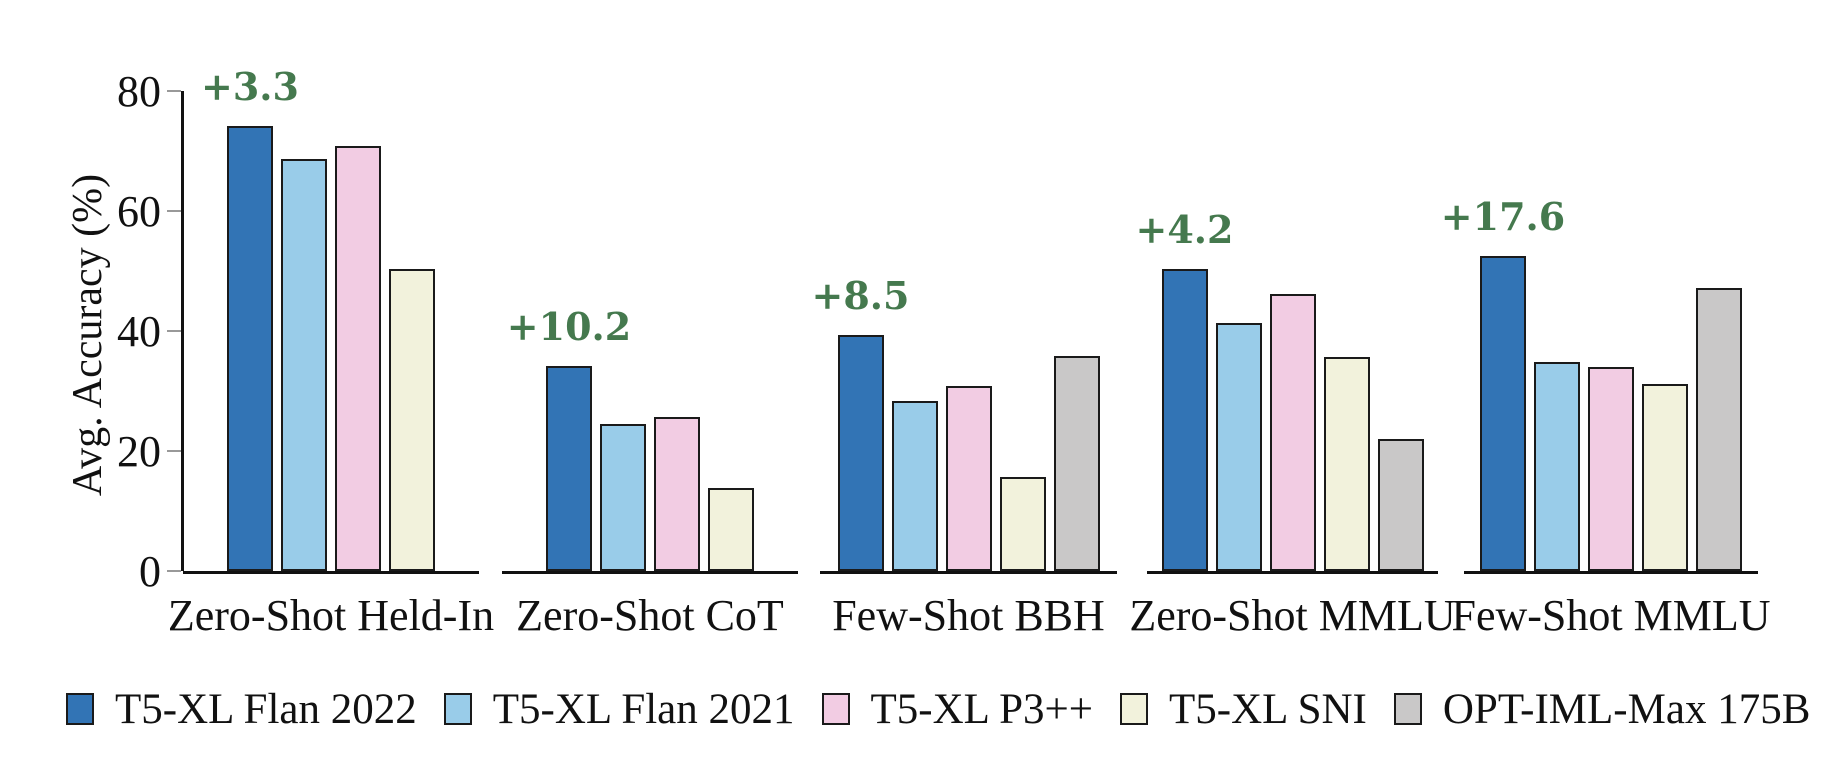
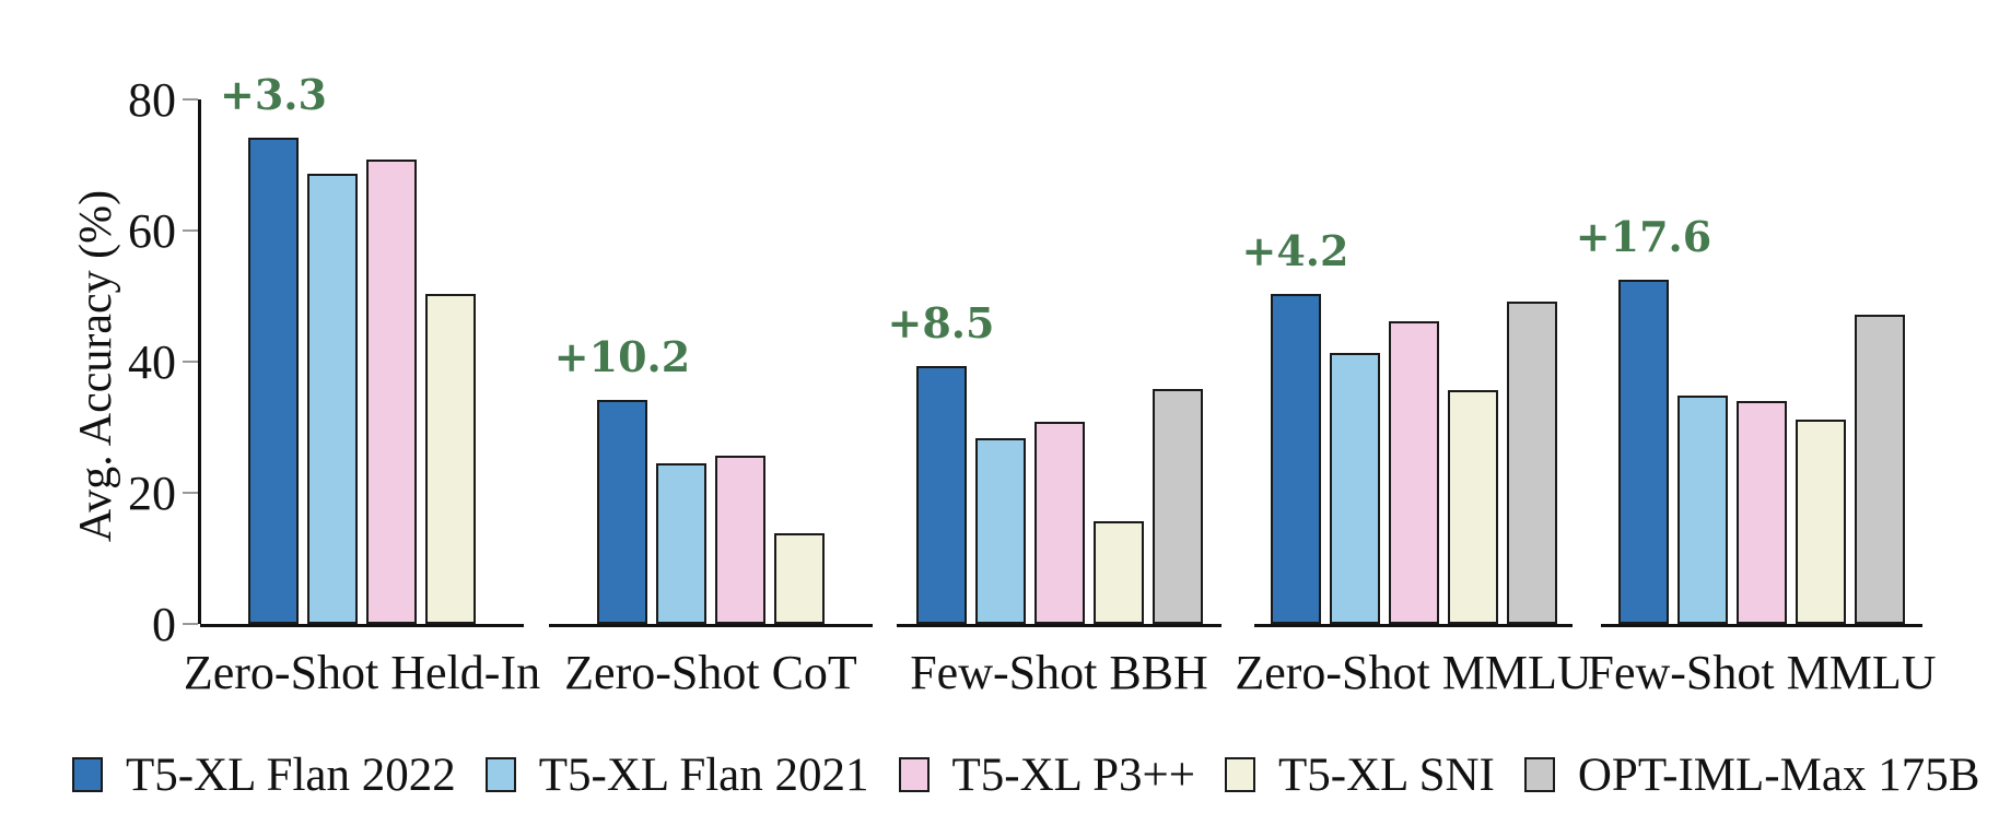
OPT-IML-Max 175B/Zero-Shot MMLU: 22 -> 49
